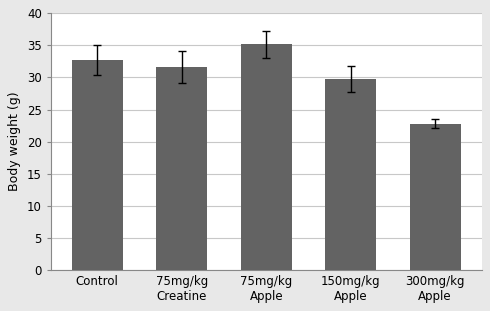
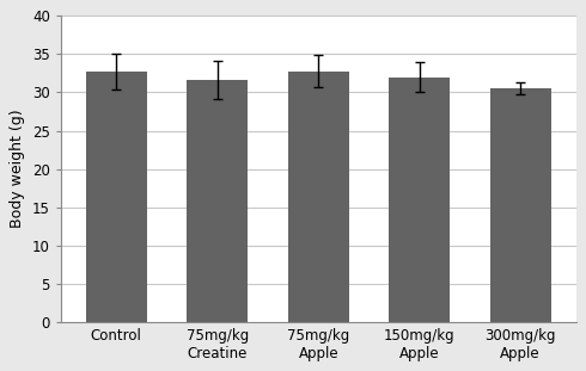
75mg/kg Apple: 35.2 -> 32.8
150mg/kg Apple: 29.8 -> 32.0
300mg/kg Apple: 22.8 -> 30.6
